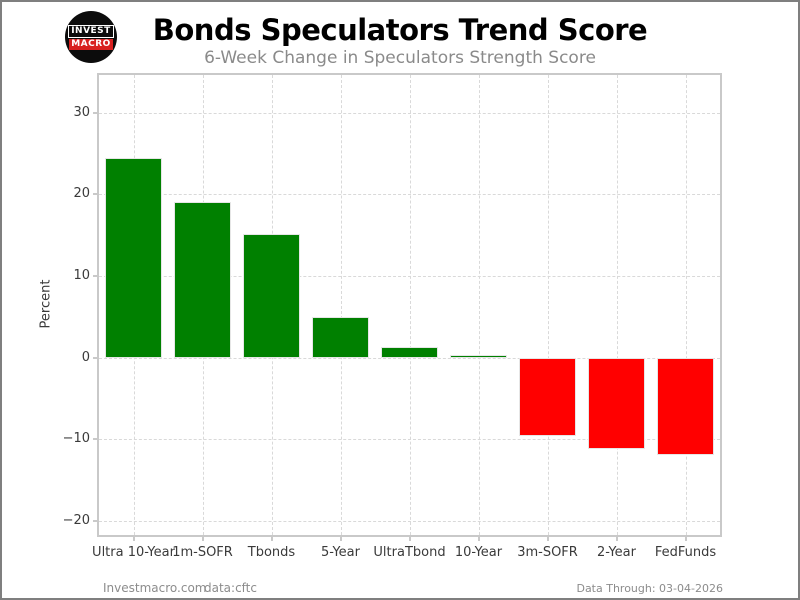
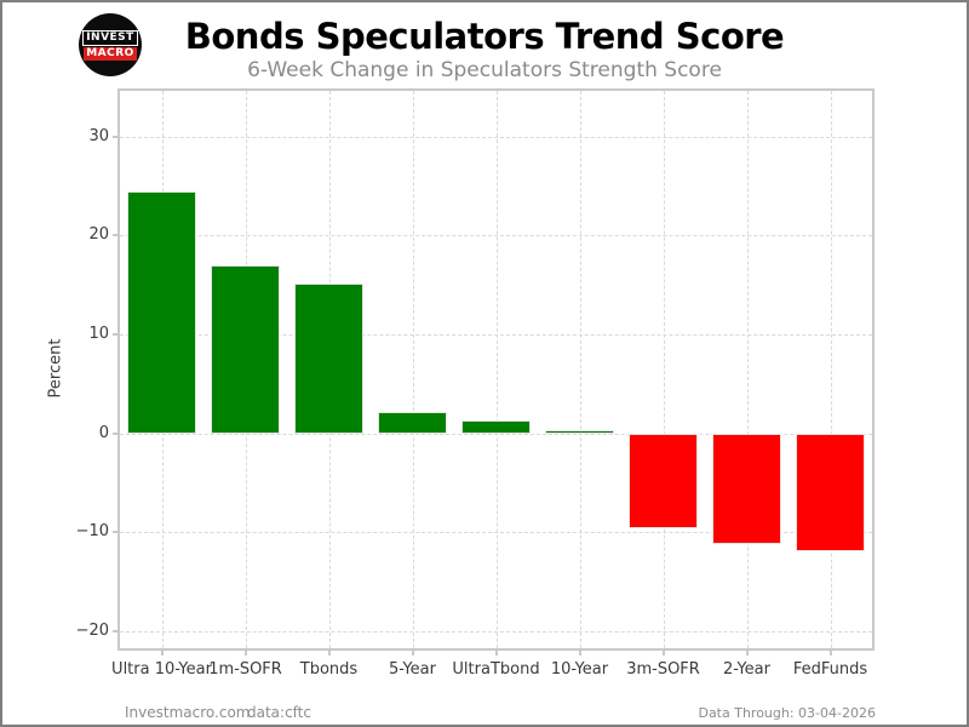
1m-SOFR: 19 -> 17
5-Year: 5 -> 2
